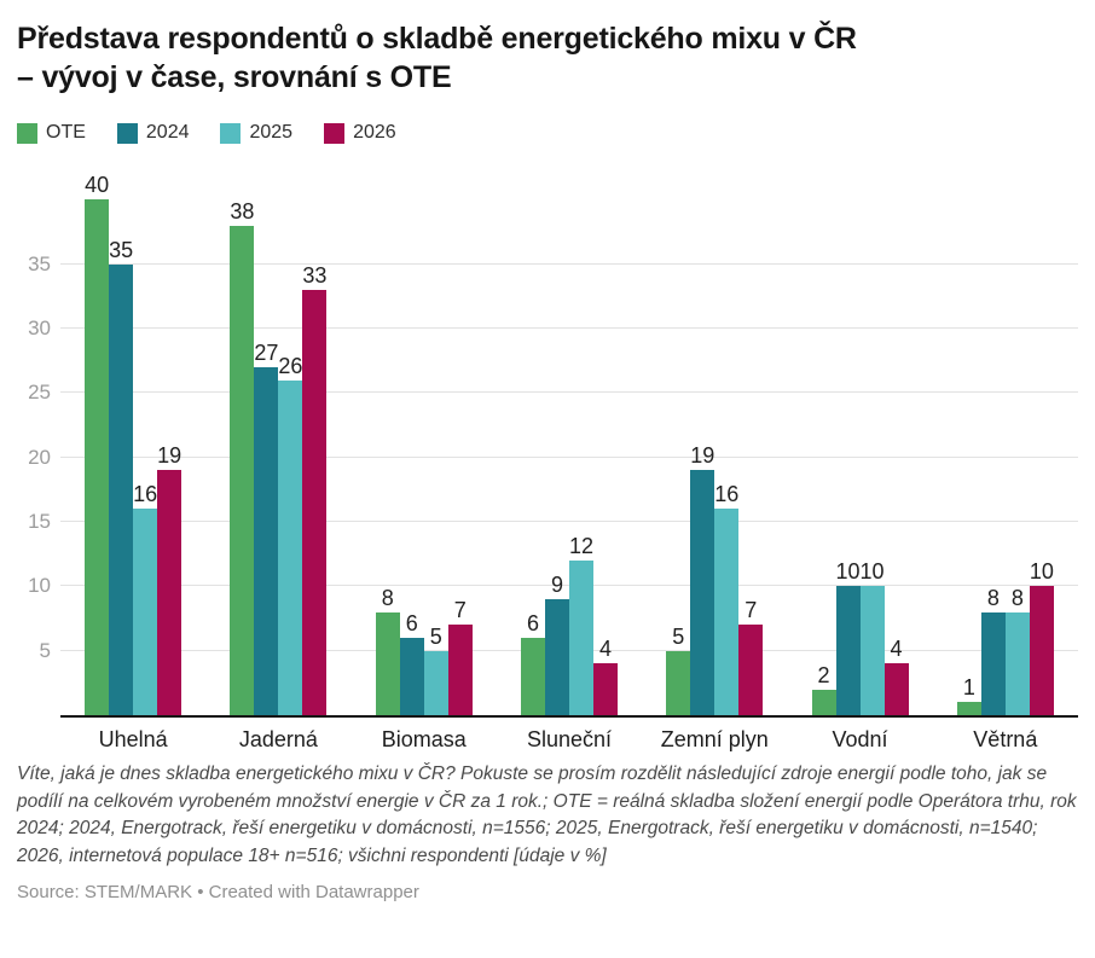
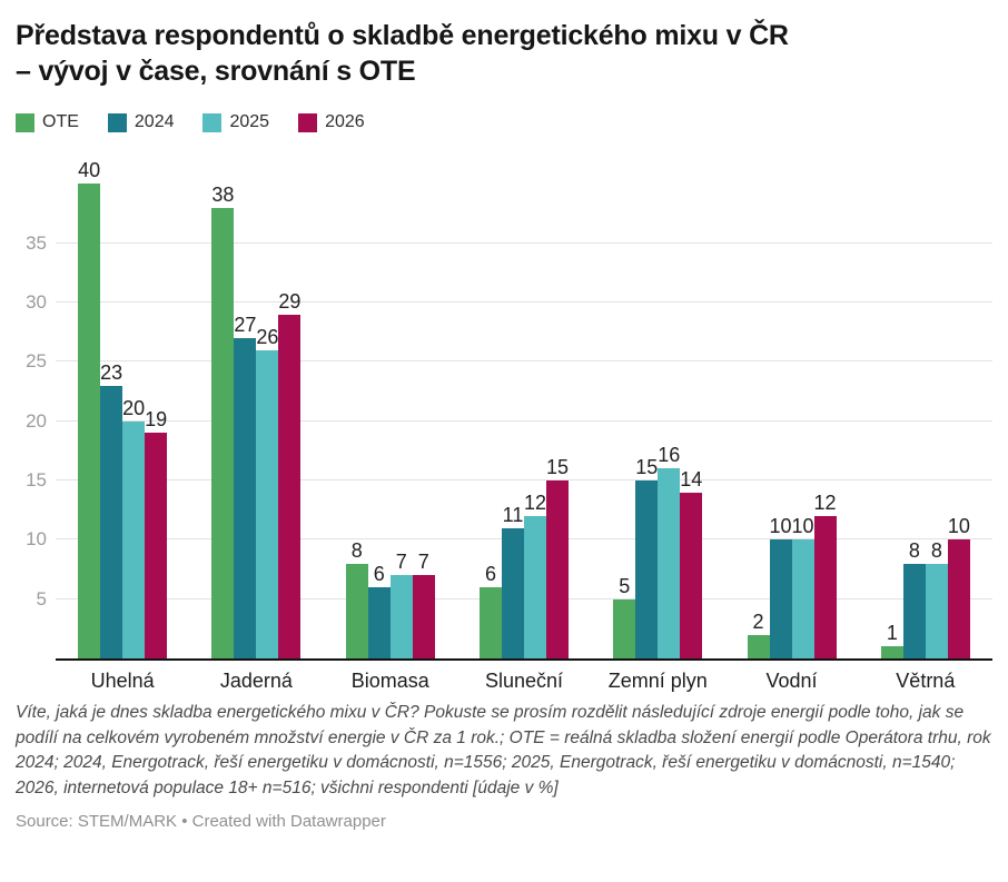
2024/Uhelná: 35 -> 23
2025/Uhelná: 16 -> 20
2026/Jaderná: 33 -> 29
2025/Biomasa: 5 -> 7
2024/Sluneční: 9 -> 11
2026/Sluneční: 4 -> 15
2024/Zemní plyn: 19 -> 15
2026/Zemní plyn: 7 -> 14
2026/Vodní: 4 -> 12
